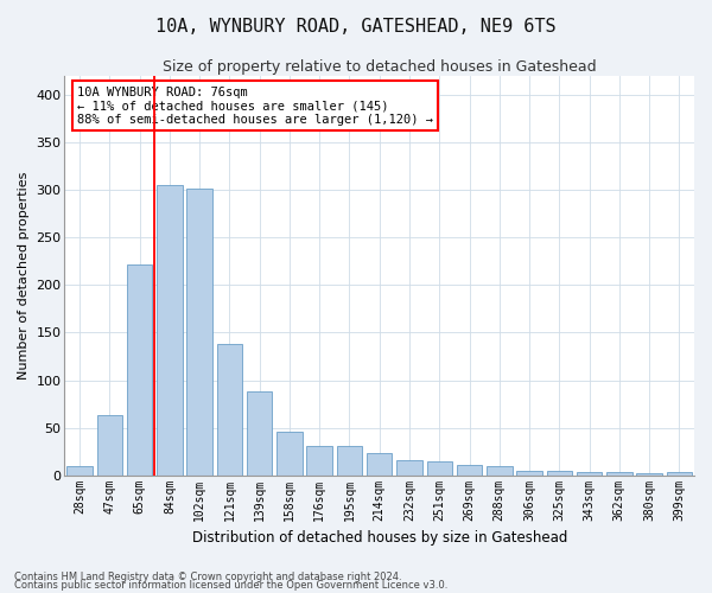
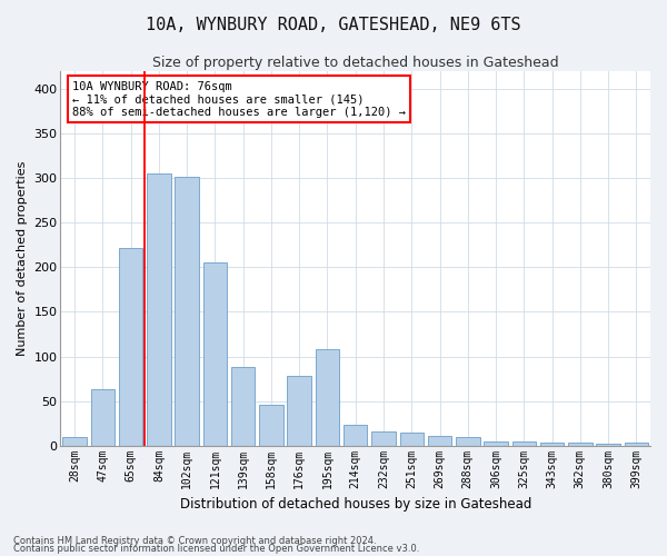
121sqm: 138 -> 206
176sqm: 31 -> 78
195sqm: 31 -> 108
